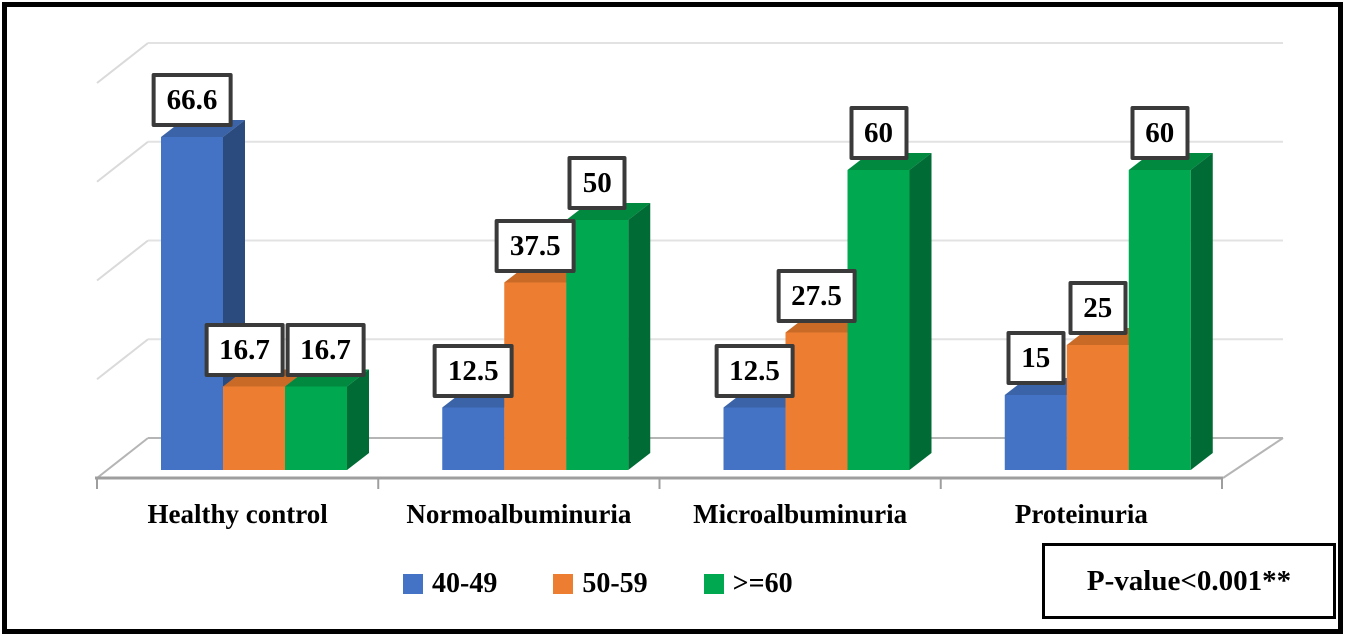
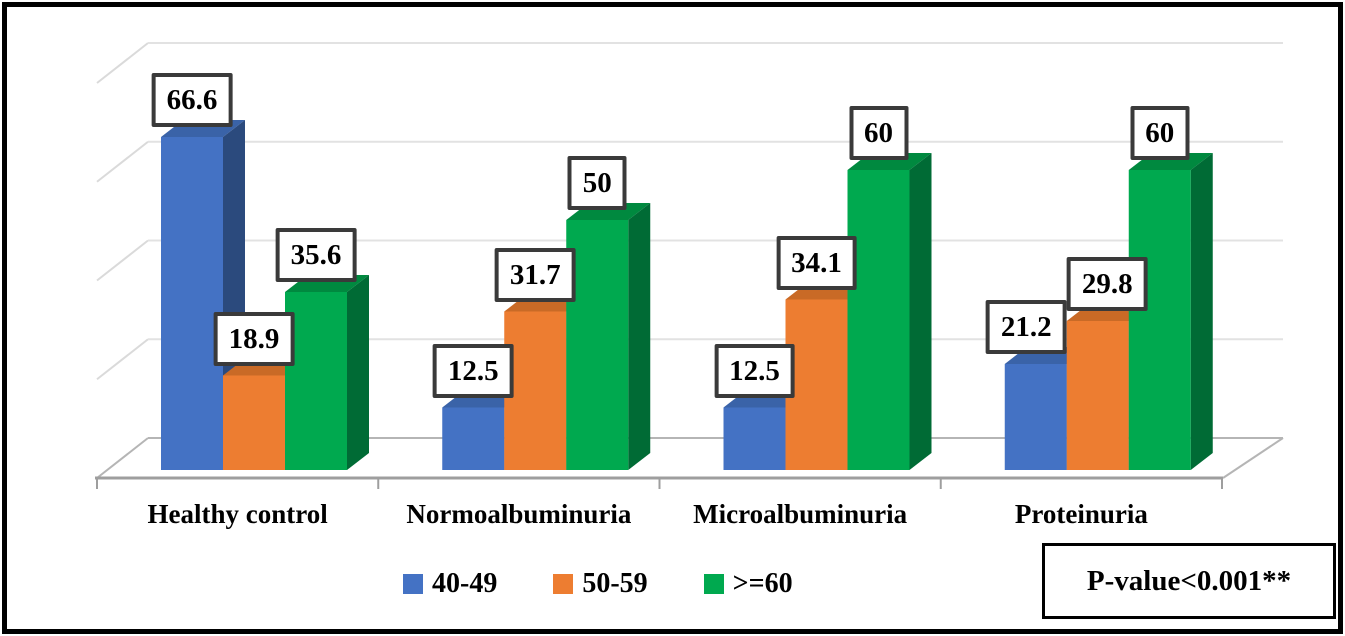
50-59/Healthy control: 16.7 -> 18.9
>=60/Healthy control: 16.7 -> 35.6
50-59/Normoalbuminuria: 37.5 -> 31.7
50-59/Microalbuminuria: 27.5 -> 34.1
40-49/Proteinuria: 15 -> 21.2
50-59/Proteinuria: 25 -> 29.8
